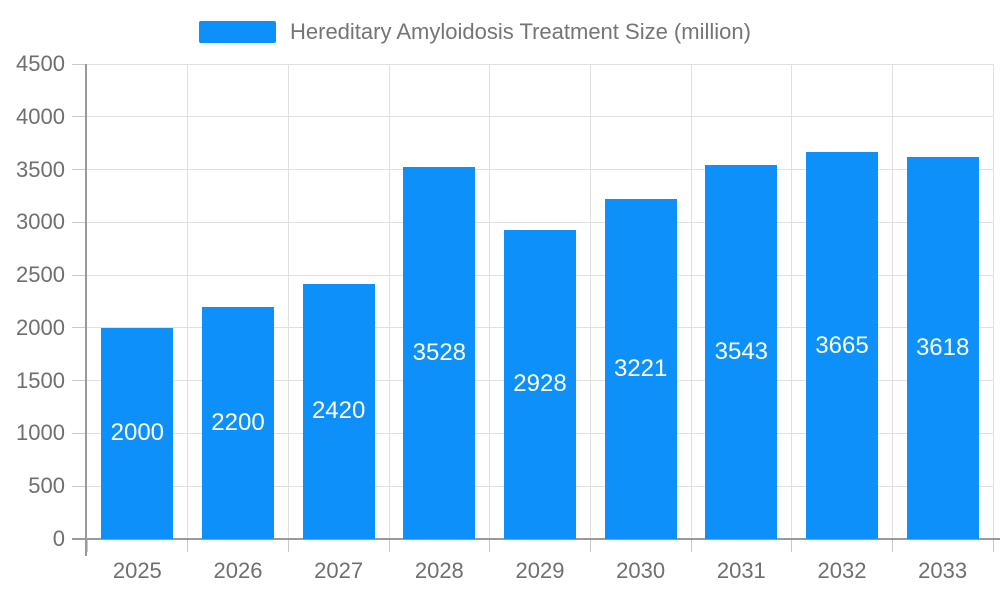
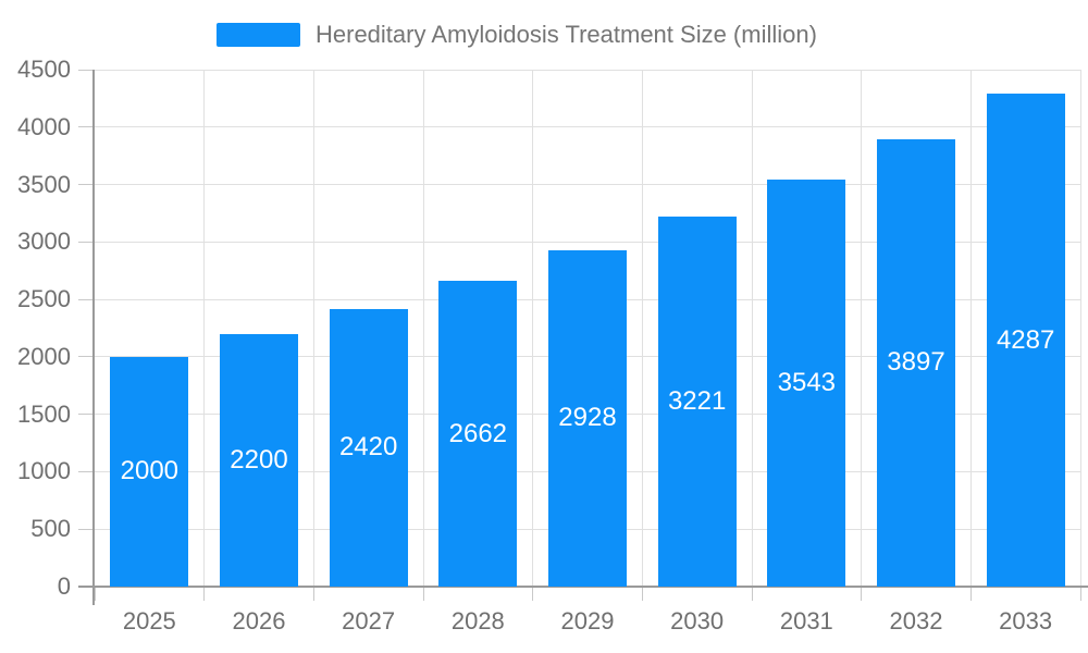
2028: 3528 -> 2662
2032: 3665 -> 3897
2033: 3618 -> 4287
